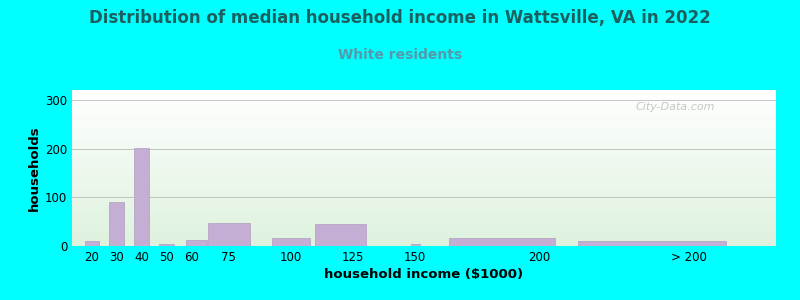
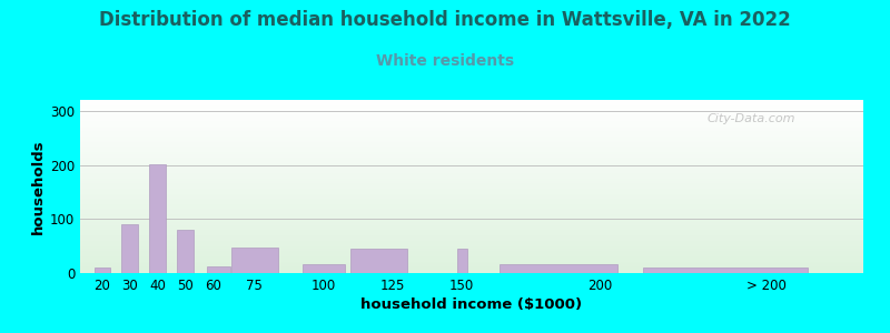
50: 5 -> 80
150: 4 -> 45
